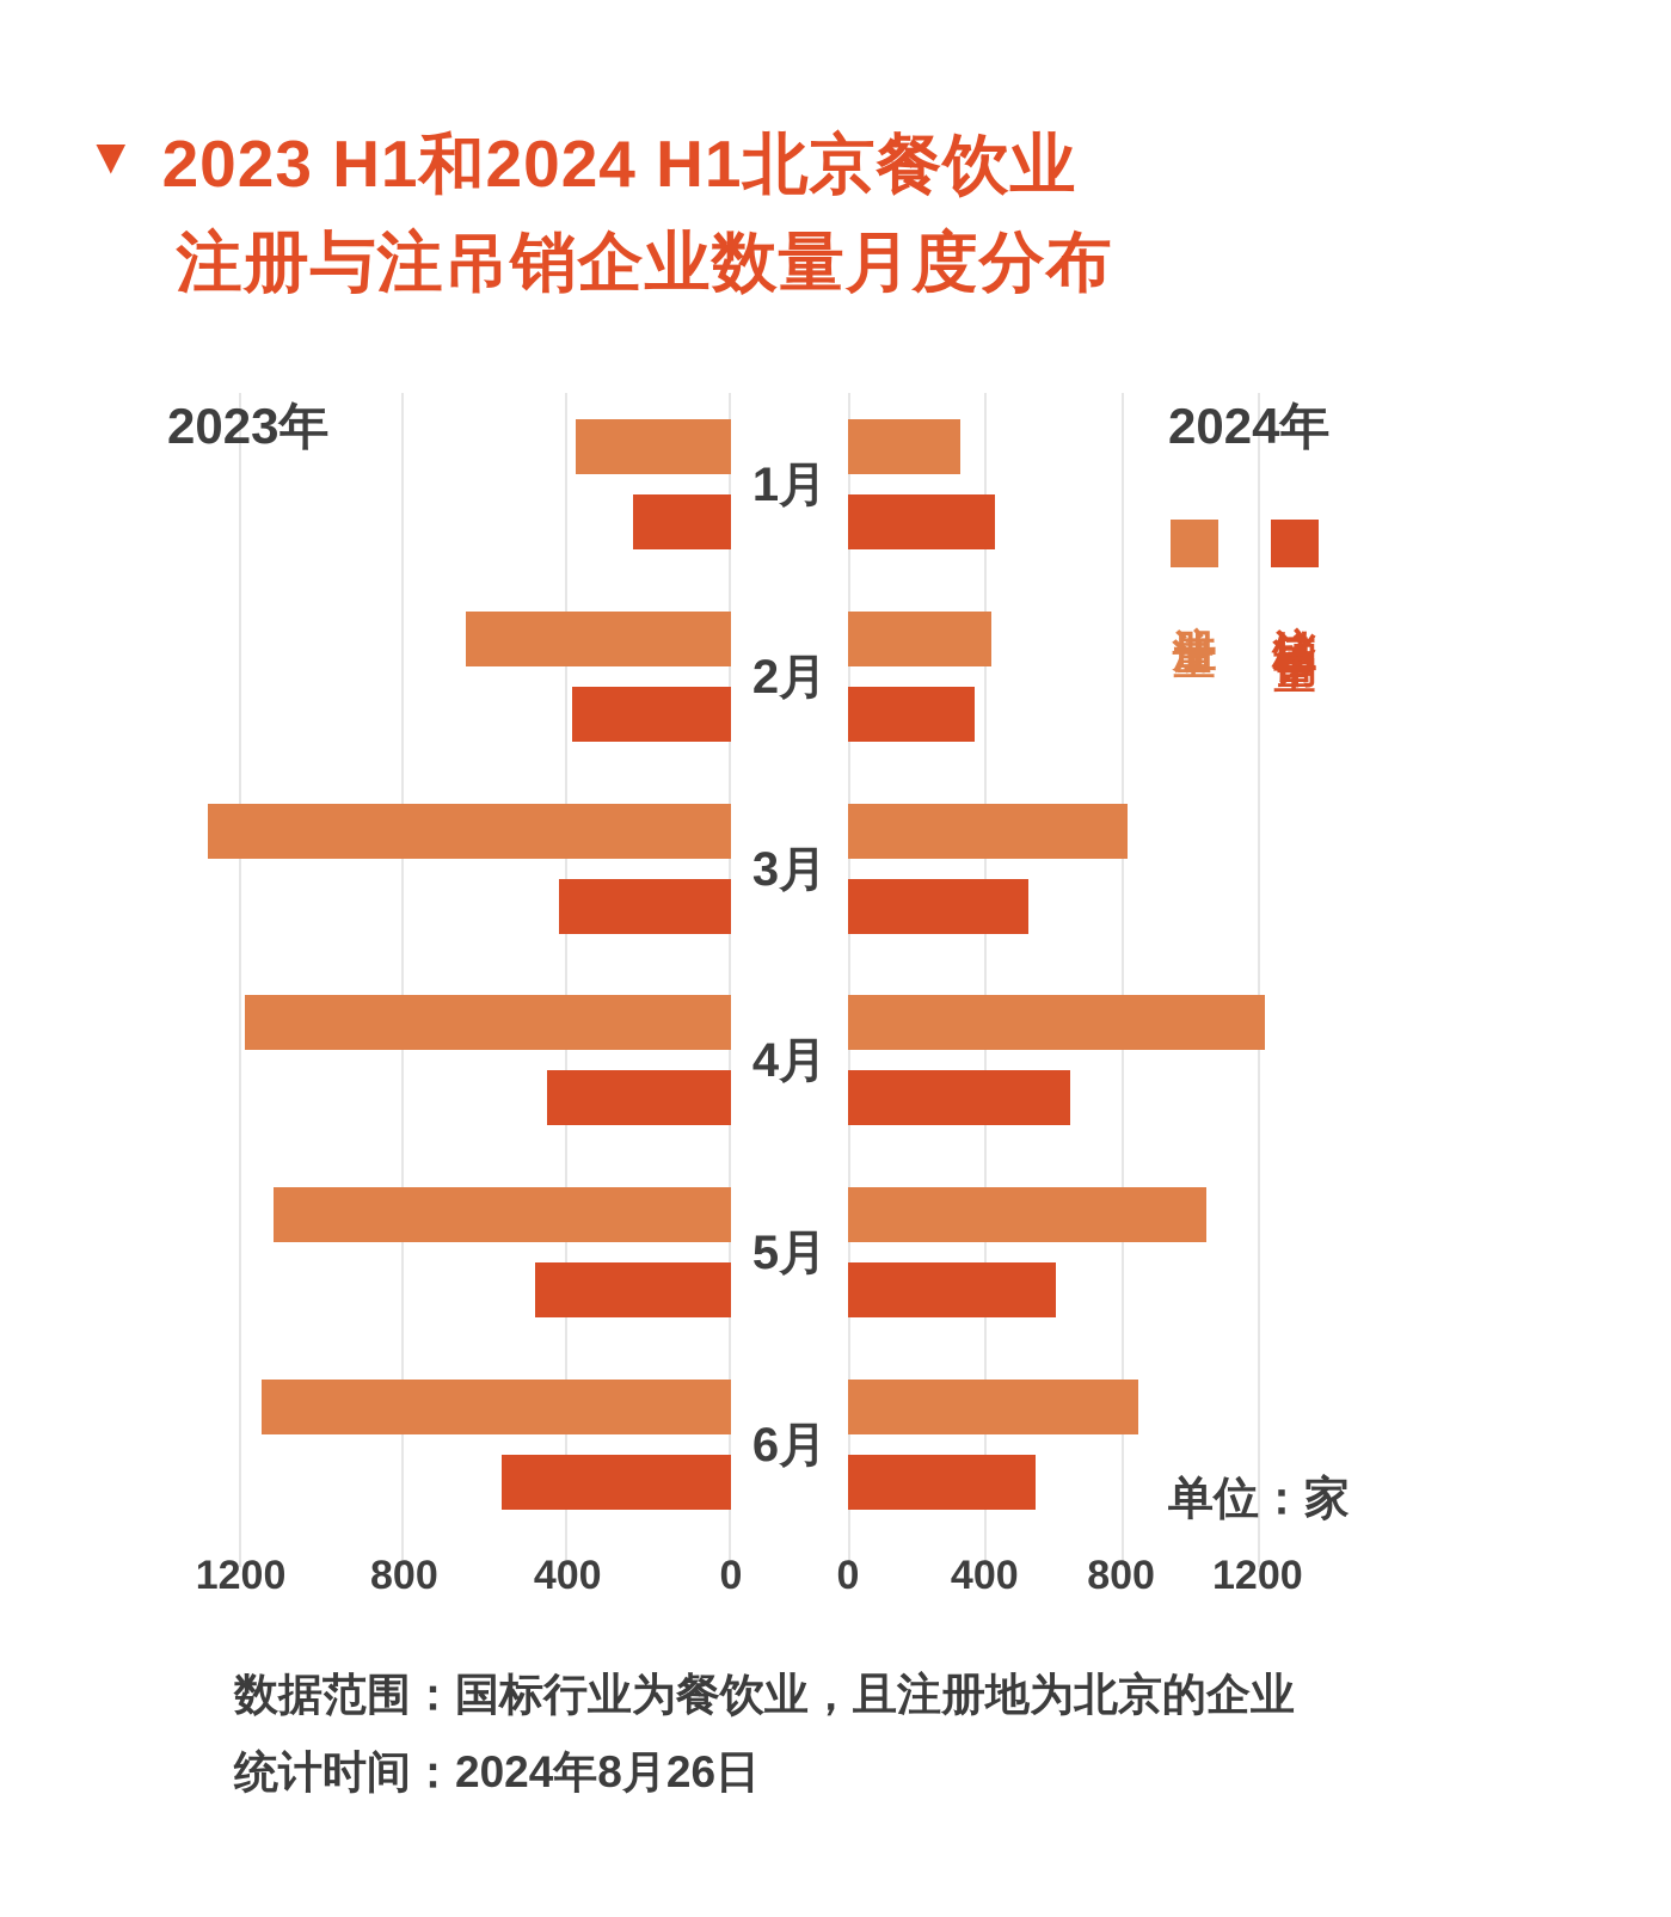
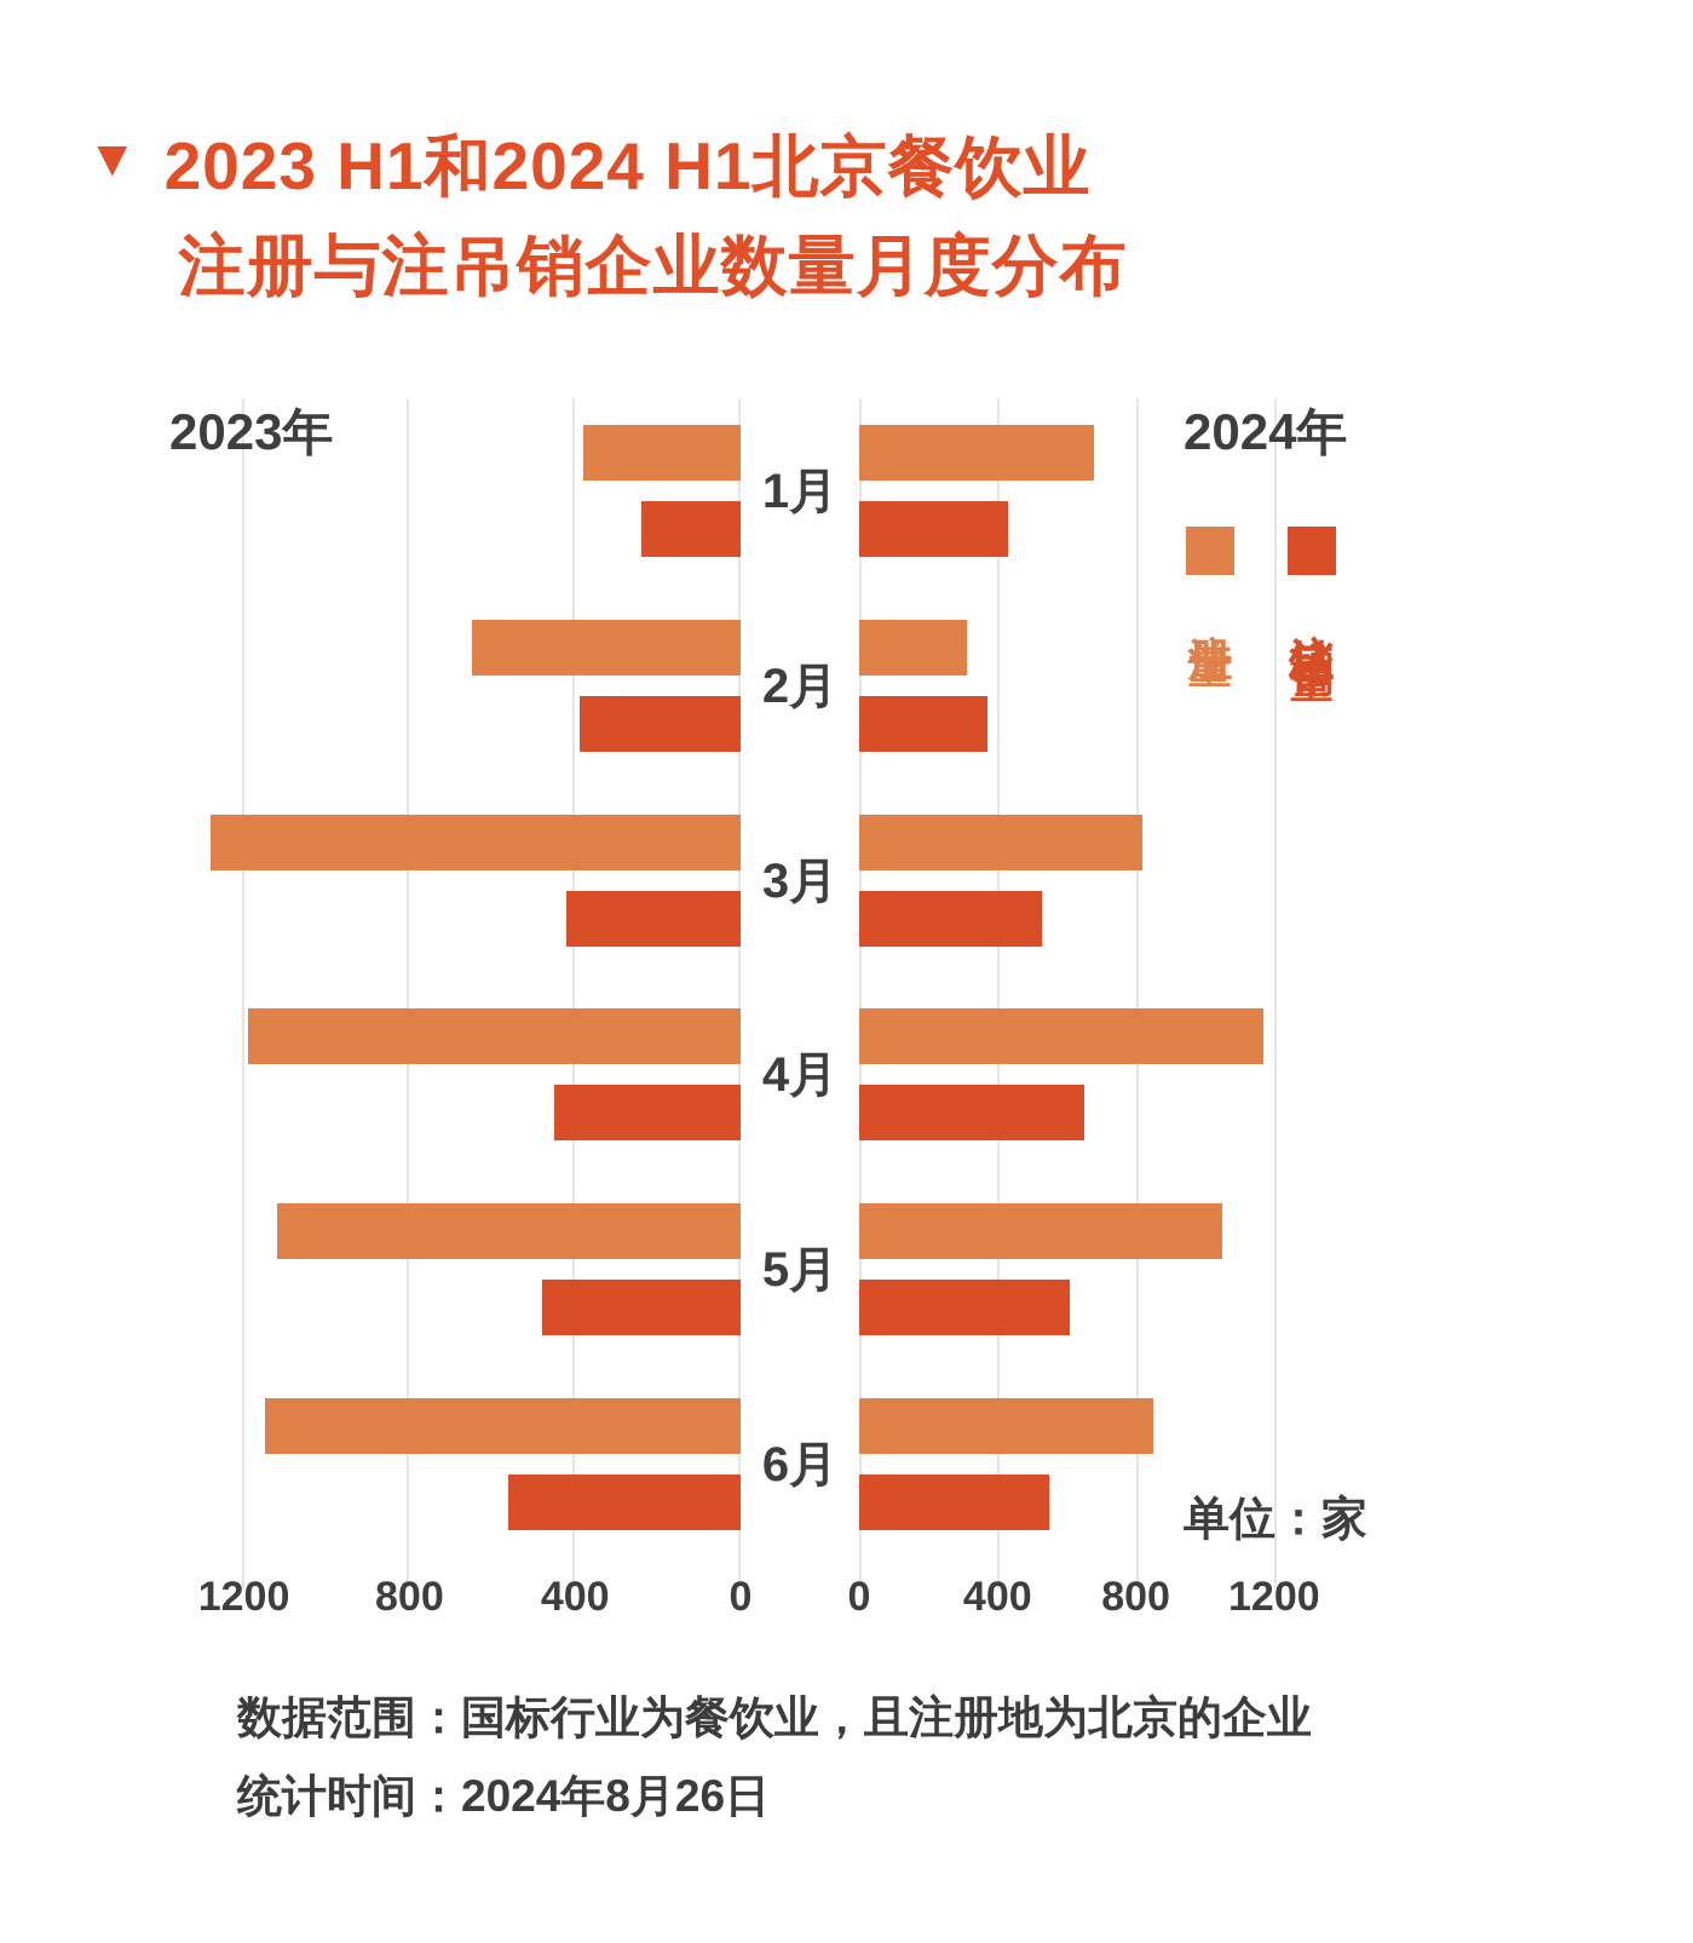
2024年注册量/1月: 330 -> 680
2024年注册量/2月: 420 -> 310
2024年注册量/4月: 1220 -> 1170
